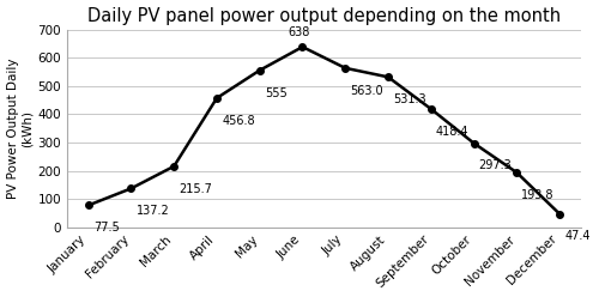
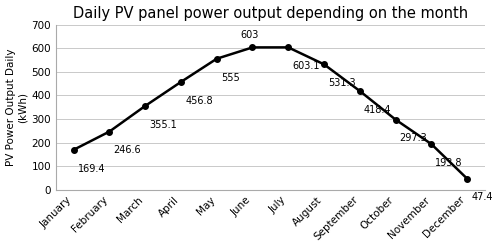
January: 77.5 -> 169.4
February: 137.2 -> 246.6
March: 215.7 -> 355.1
June: 638 -> 603
July: 563.0 -> 603.1
